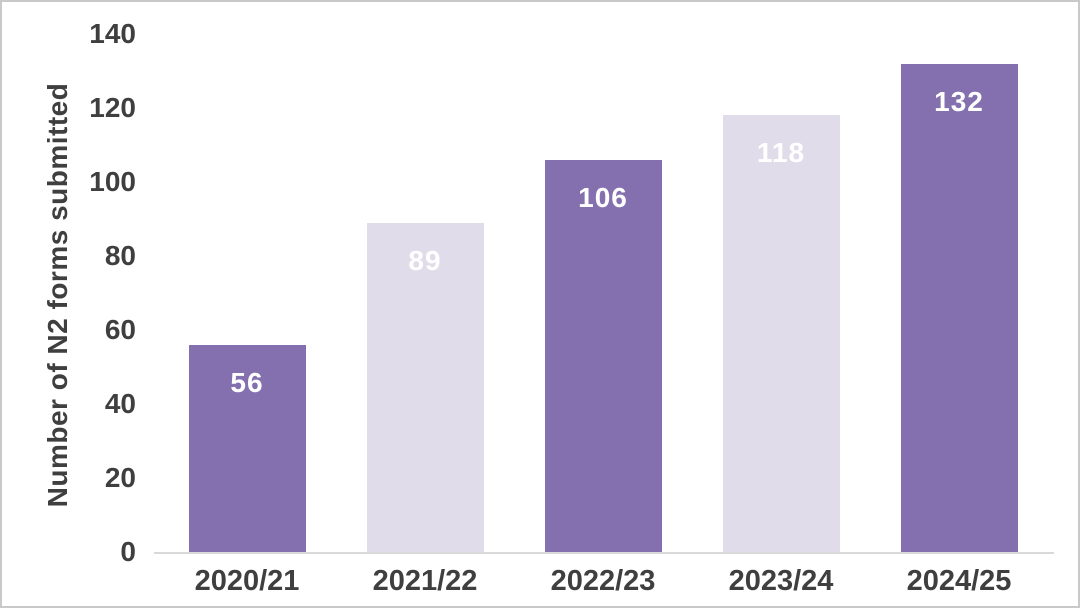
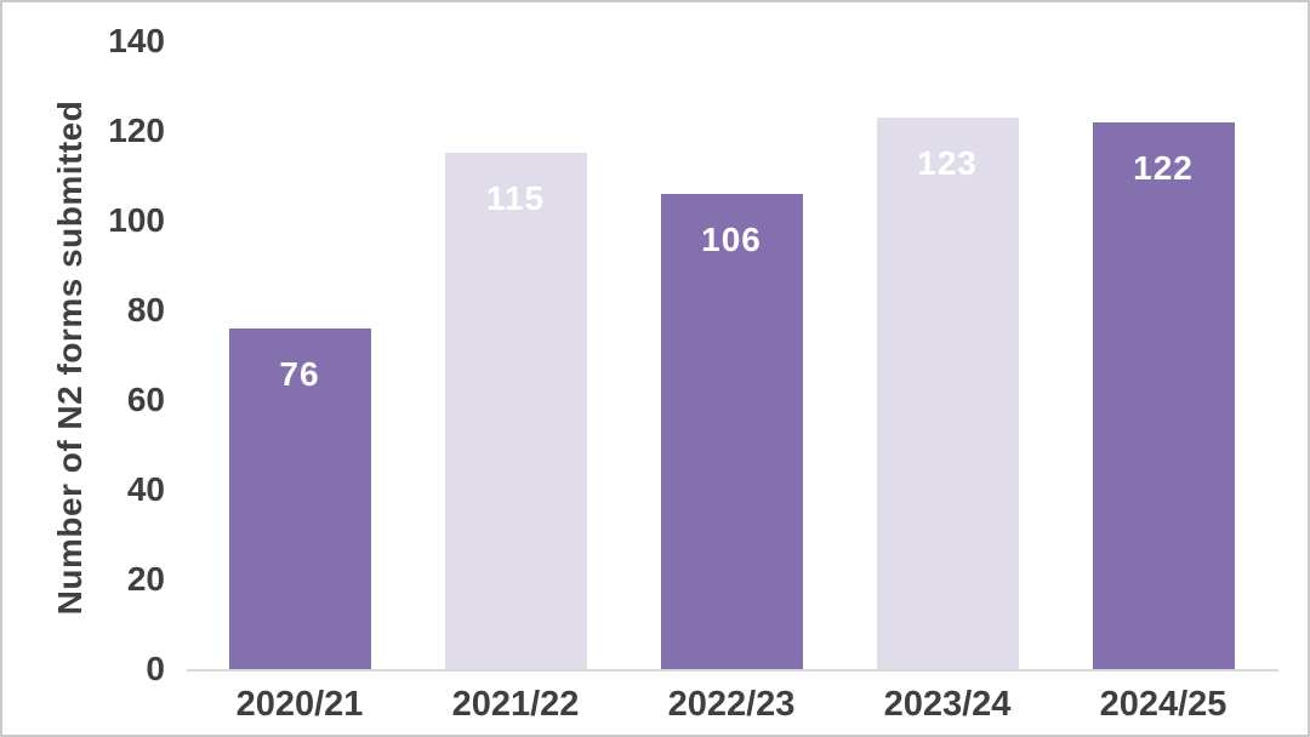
2020/21: 56 -> 76
2021/22: 89 -> 115
2023/24: 118 -> 123
2024/25: 132 -> 122
